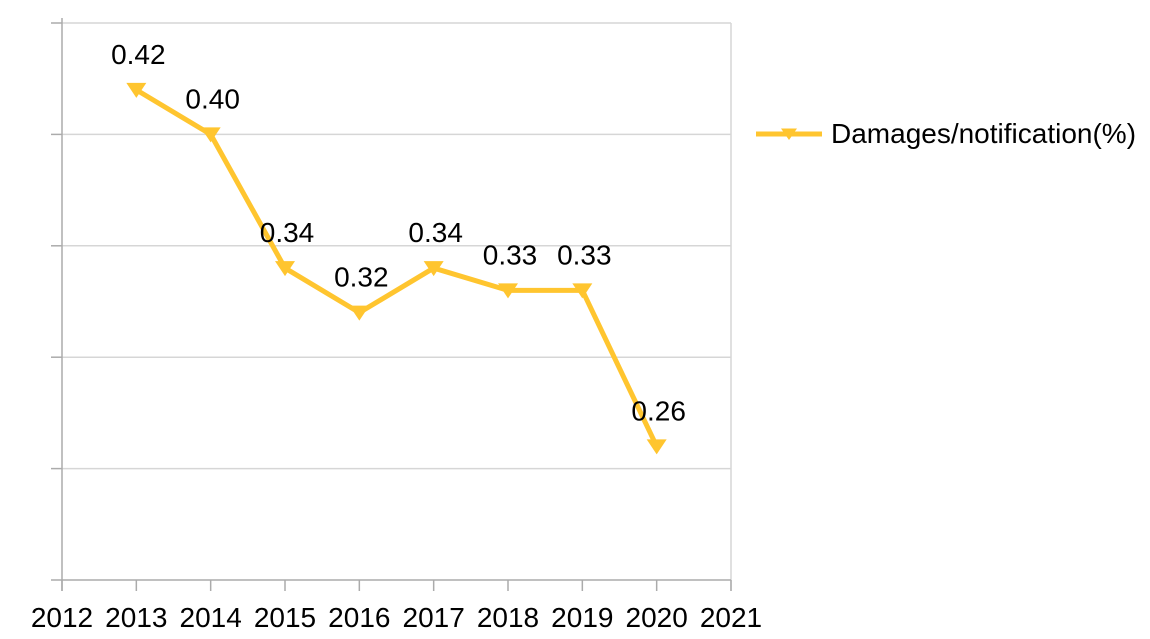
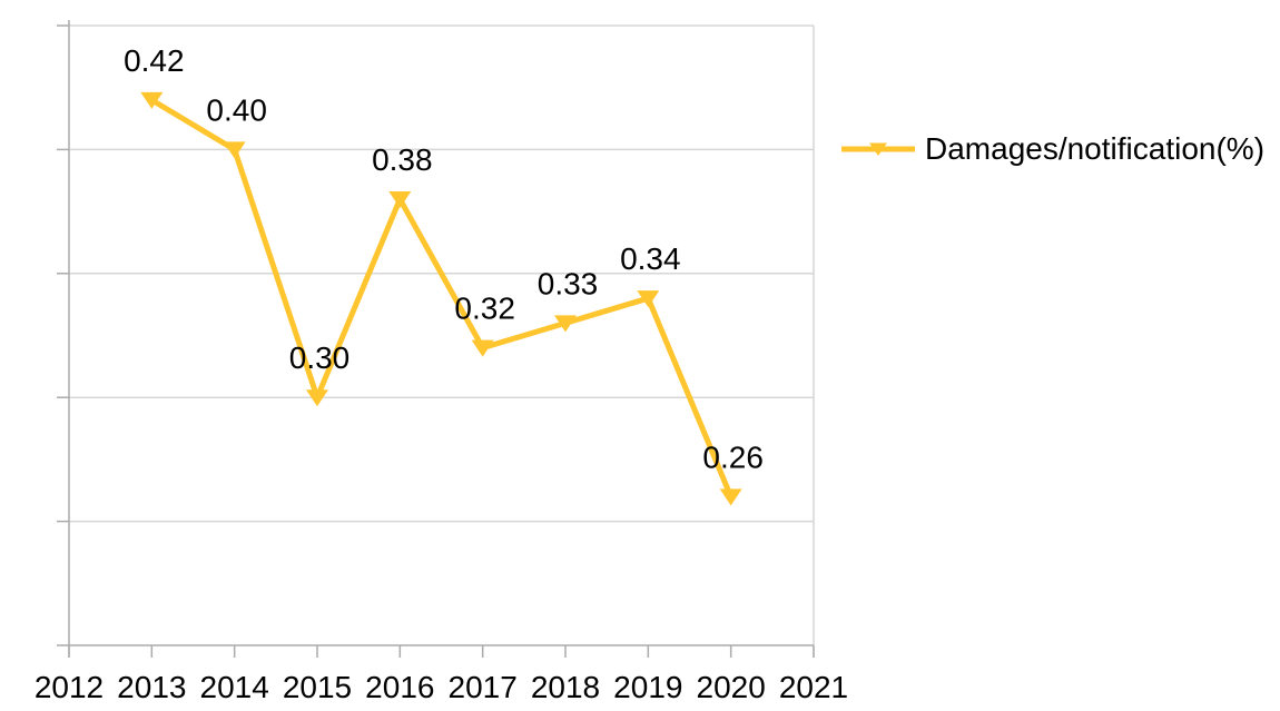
2015: 0.34 -> 0.30
2016: 0.32 -> 0.38
2017: 0.34 -> 0.32
2019: 0.33 -> 0.34
